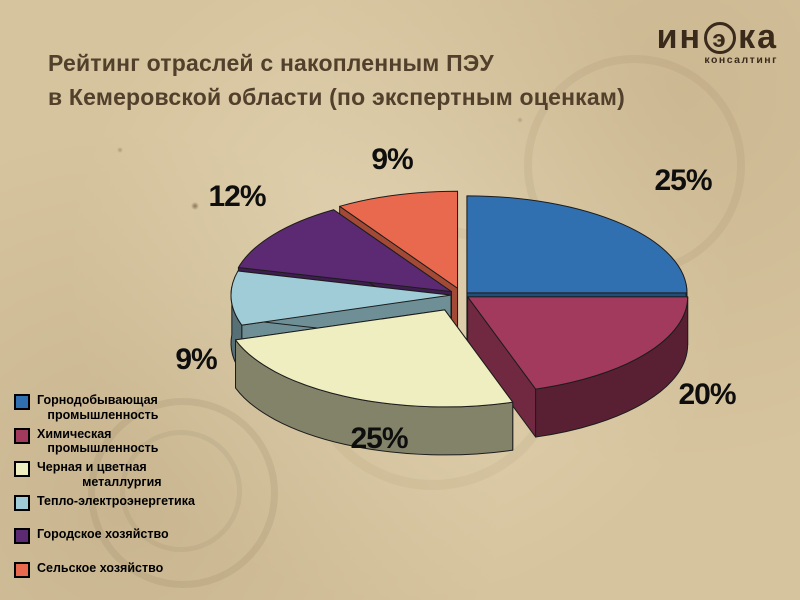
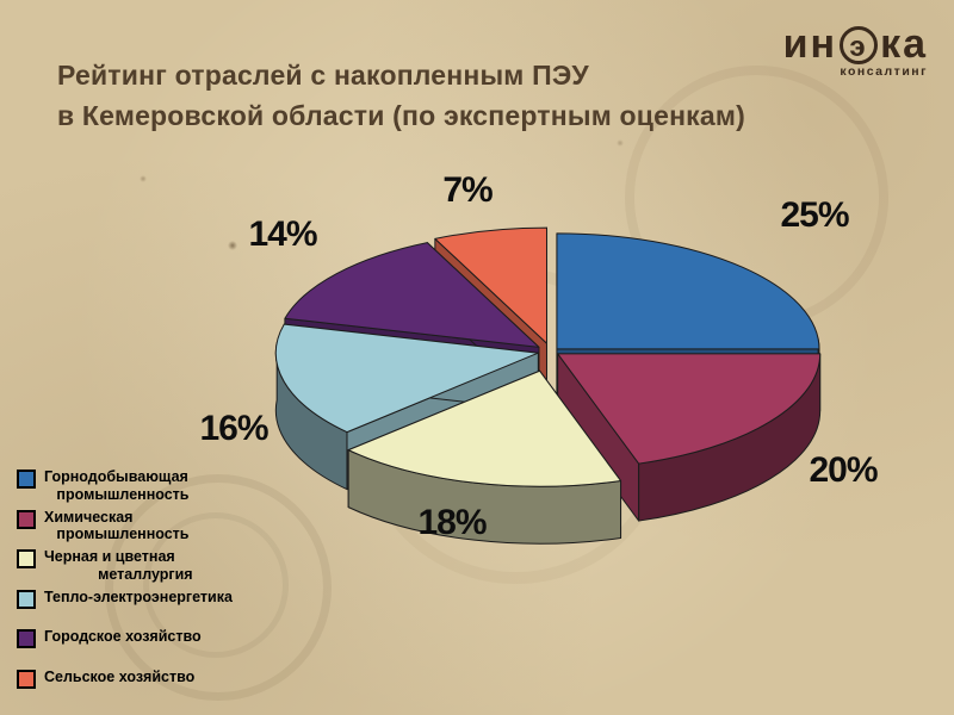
Черная и цветная металлургия: 25% -> 18%
Тепло-электроэнергетика: 9% -> 16%
Городское хозяйство: 12% -> 14%
Сельское хозяйство: 9% -> 7%
